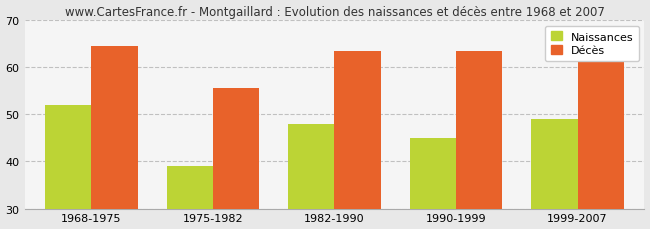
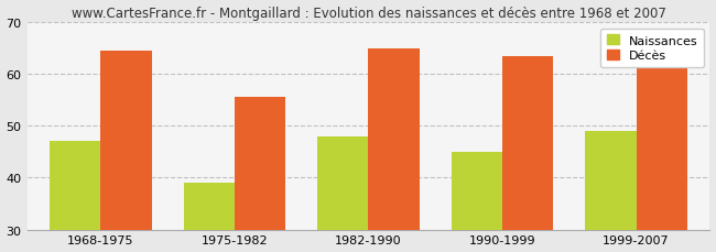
Naissances/1968-1975: 52 -> 47
Décès/1982-1990: 63.5 -> 65.0
